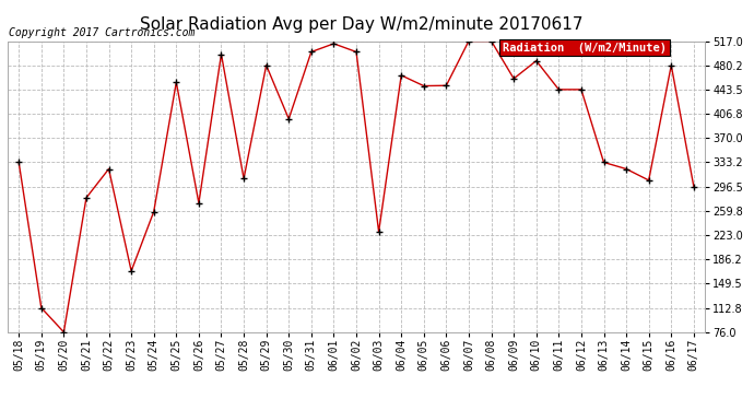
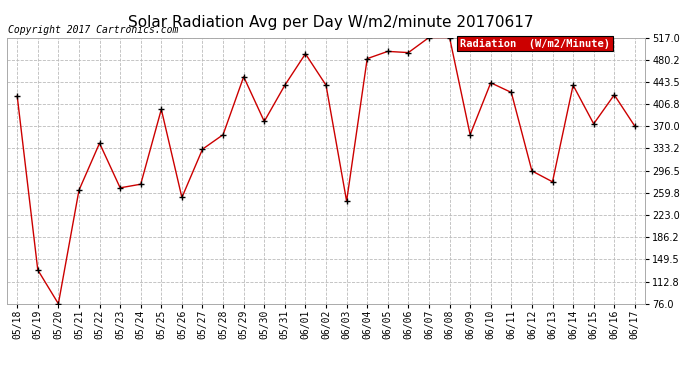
05/18: 333 -> 420
05/19: 113 -> 132
05/21: 280 -> 264
05/22: 323 -> 342
05/23: 168 -> 268
05/24: 258 -> 274
05/25: 454 -> 398
05/26: 272 -> 252
05/27: 497 -> 332
05/28: 308 -> 356
05/29: 480 -> 452
05/30: 399 -> 378
05/31: 500 -> 438
06/01: 513 -> 490
06/02: 500 -> 438
06/03: 228 -> 246
06/04: 465 -> 482
06/05: 449 -> 494
06/06: 450 -> 492
06/09: 460 -> 356
06/10: 487 -> 442
06/11: 444 -> 426
06/12: 444 -> 296
06/13: 333 -> 278
06/14: 323 -> 438
06/15: 306 -> 374
06/16: 480 -> 422
06/17: 296 -> 370
